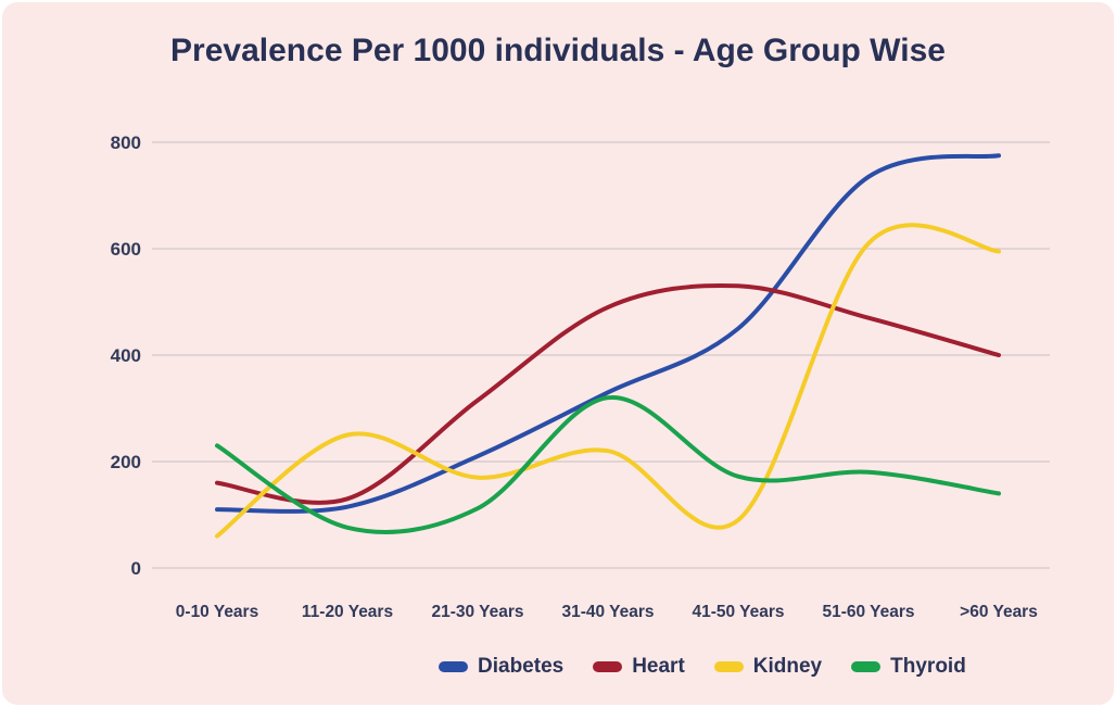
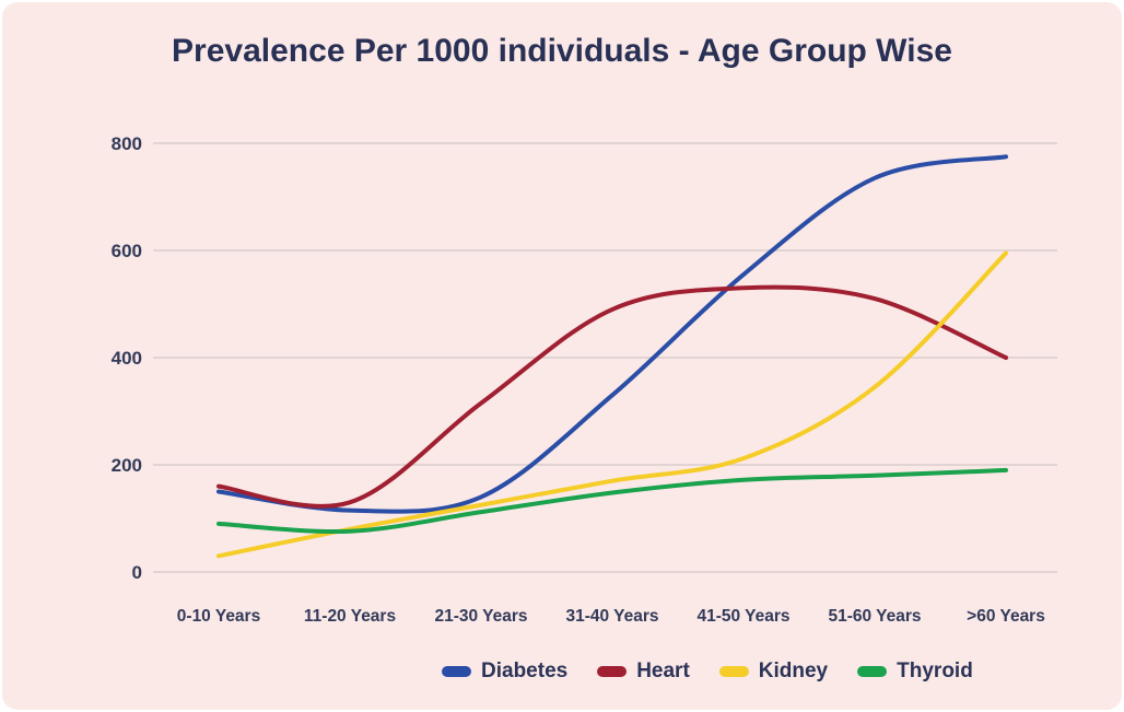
Diabetes/0-10 Years: 110 -> 150
Kidney/0-10 Years: 60 -> 30
Thyroid/0-10 Years: 230 -> 90
Kidney/11-20 Years: 250 -> 80
Diabetes/21-30 Years: 210 -> 140
Kidney/21-30 Years: 170 -> 120
Kidney/31-40 Years: 220 -> 170
Thyroid/31-40 Years: 320 -> 150
Diabetes/41-50 Years: 450 -> 560
Kidney/41-50 Years: 90 -> 210
Heart/51-60 Years: 470 -> 510
Kidney/51-60 Years: 610 -> 340
Thyroid/>60 Years: 140 -> 190
